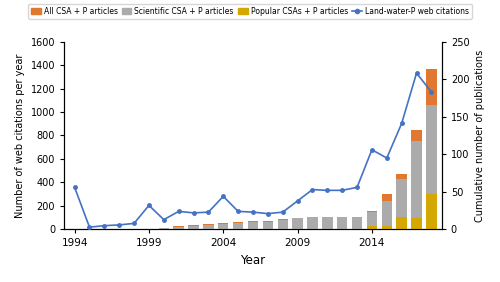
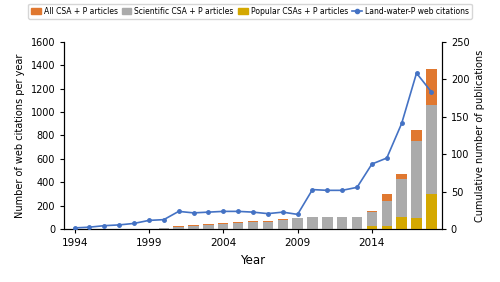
Land-water-P web citations/1994: 56 -> 2
Land-water-P web citations/1999: 32 -> 12
Land-water-P web citations/2004: 44 -> 24
Land-water-P web citations/2009: 38 -> 20
Land-water-P web citations/2014: 106 -> 87
